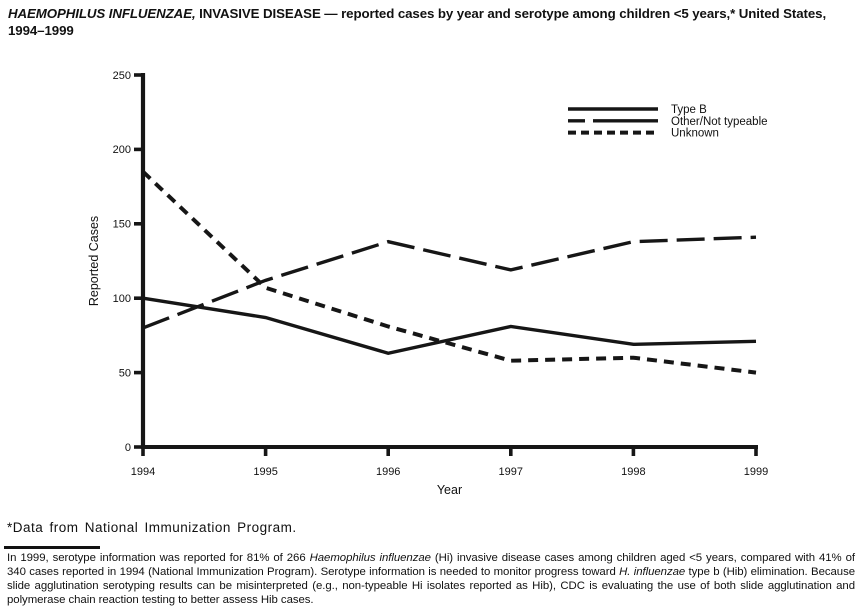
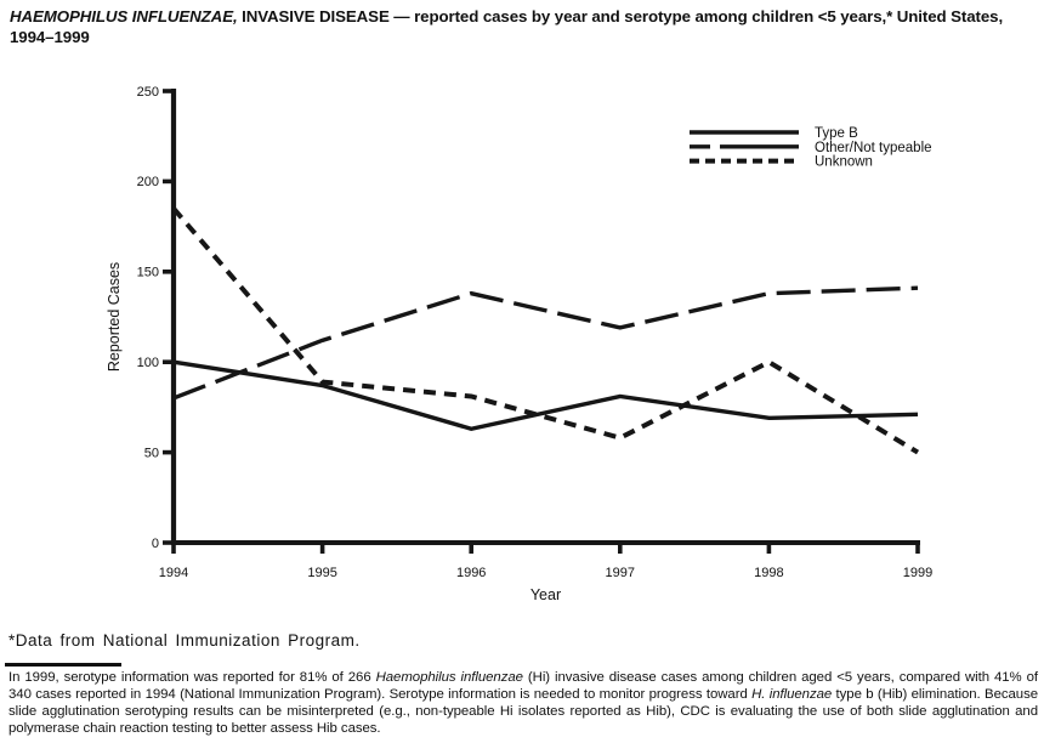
Unknown/1995: 107 -> 89
Unknown/1998: 60 -> 100
